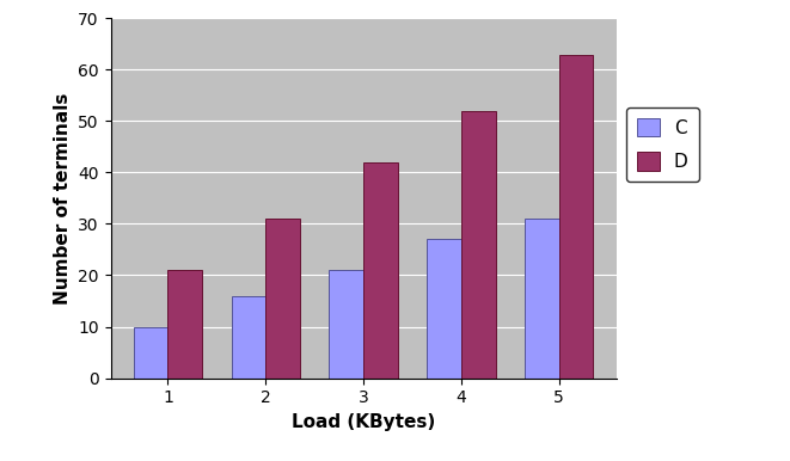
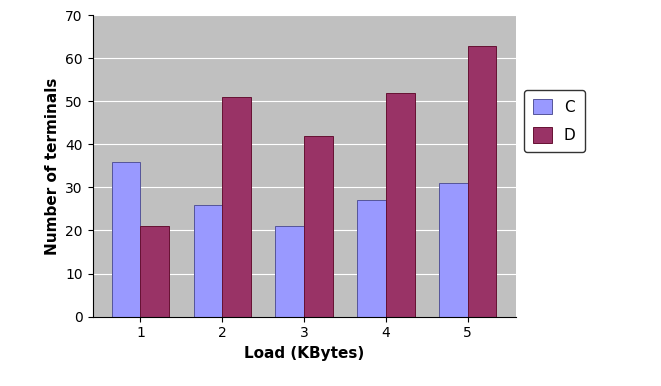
C/1: 10 -> 36
C/2: 16 -> 26
D/2: 31 -> 51
